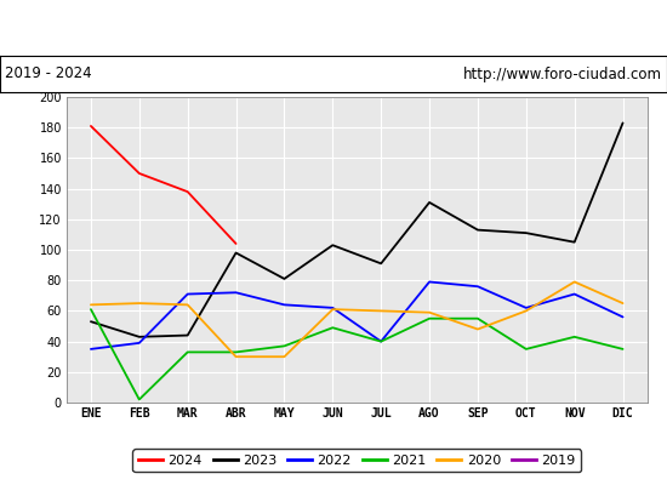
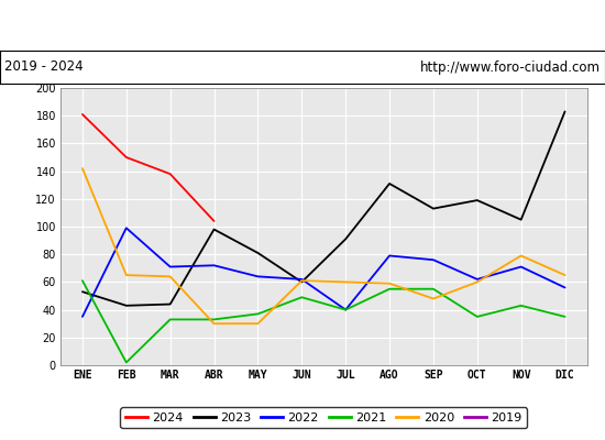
2020/ENE: 64 -> 142
2022/FEB: 39 -> 99
2023/JUN: 103 -> 60
2023/OCT: 111 -> 119
